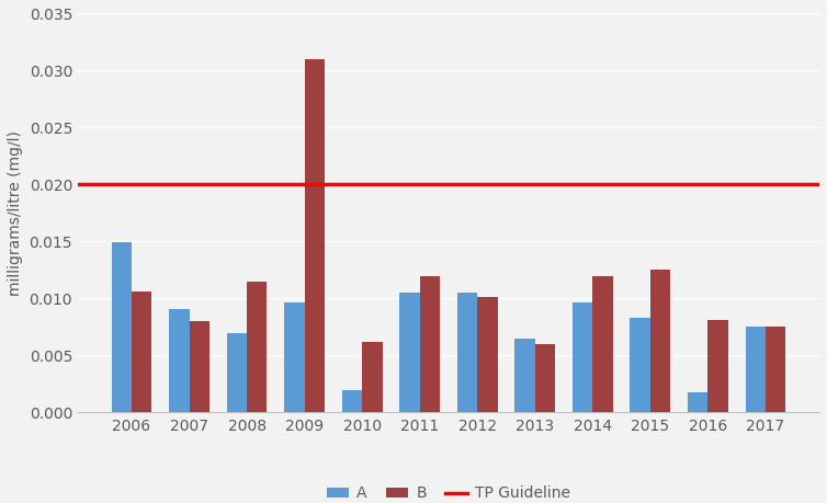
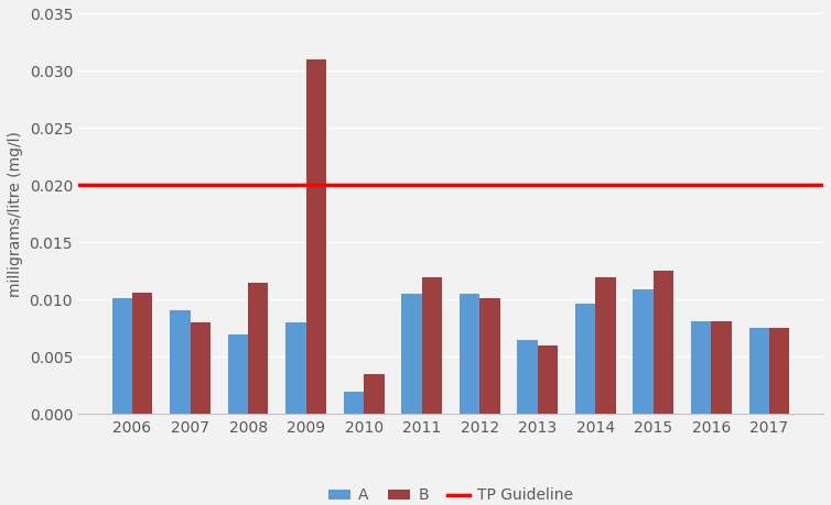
A/2006: 0.0149 -> 0.0101
A/2009: 0.0097 -> 0.0080
B/2010: 0.0062 -> 0.0035
A/2015: 0.0083 -> 0.0109
A/2016: 0.0018 -> 0.0081
